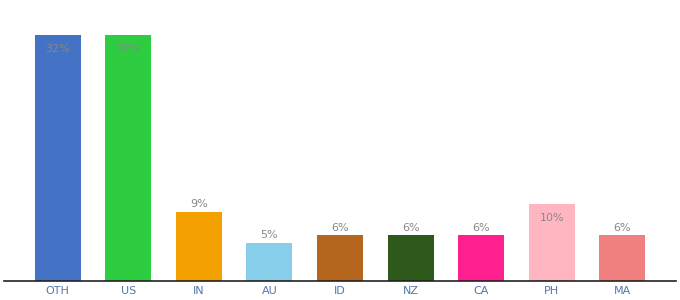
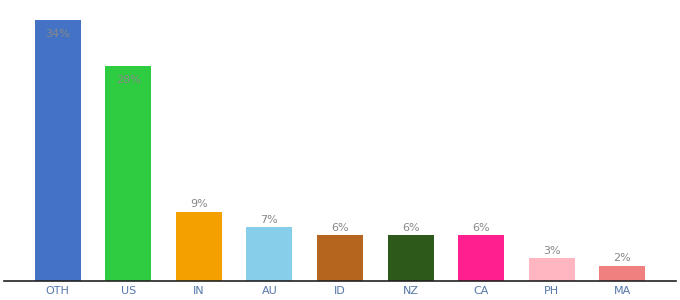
OTH: 32% -> 34%
US: 32% -> 28%
AU: 5% -> 7%
PH: 10% -> 3%
MA: 6% -> 2%
